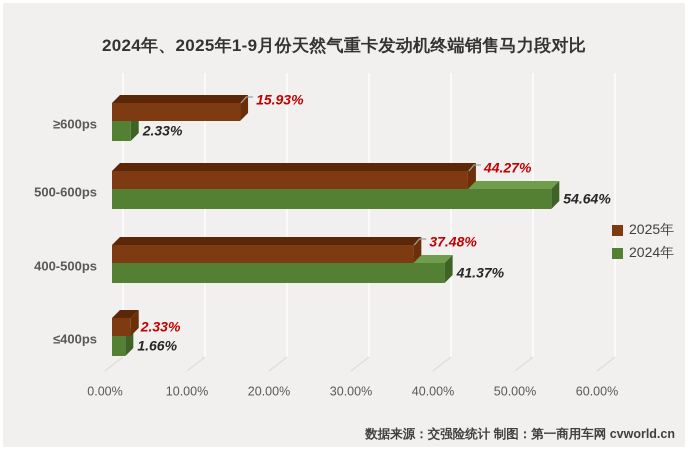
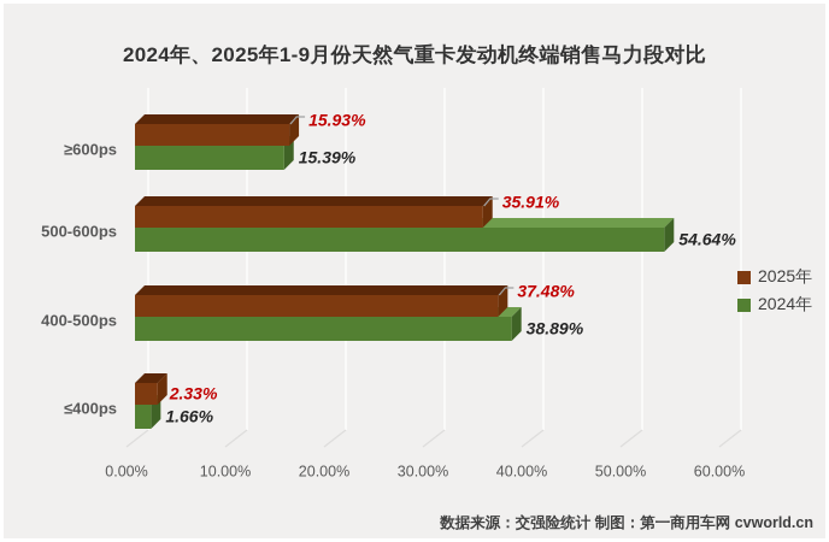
2024年/≥600ps: 2.33% -> 15.39%
2025年/500-600ps: 44.27% -> 35.91%
2024年/400-500ps: 41.37% -> 38.89%
